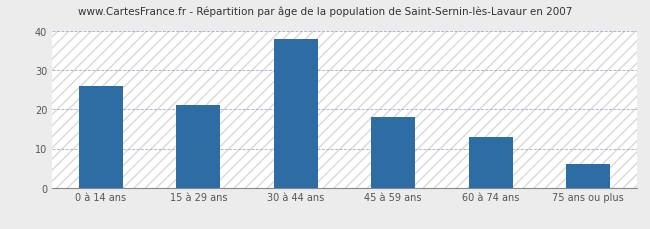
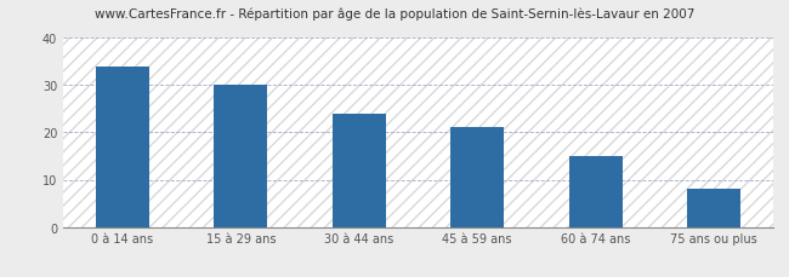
0 à 14 ans: 26 -> 34
15 à 29 ans: 21 -> 30
30 à 44 ans: 38 -> 24
45 à 59 ans: 18 -> 21
60 à 74 ans: 13 -> 15
75 ans ou plus: 6 -> 8
